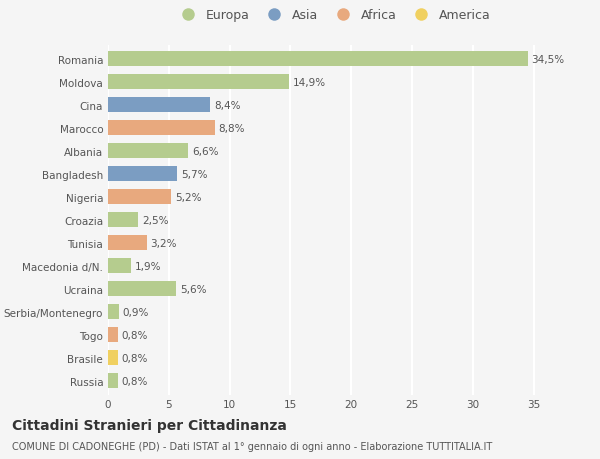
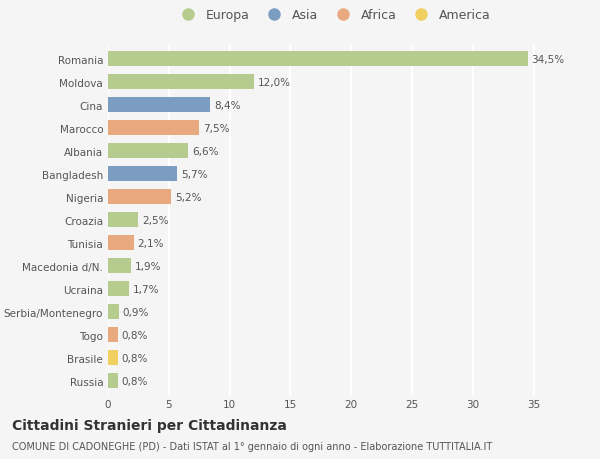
Moldova: 14,9% -> 12,0%
Marocco: 8,8% -> 7,5%
Tunisia: 3,2% -> 2,1%
Ucraina: 5,6% -> 1,7%
